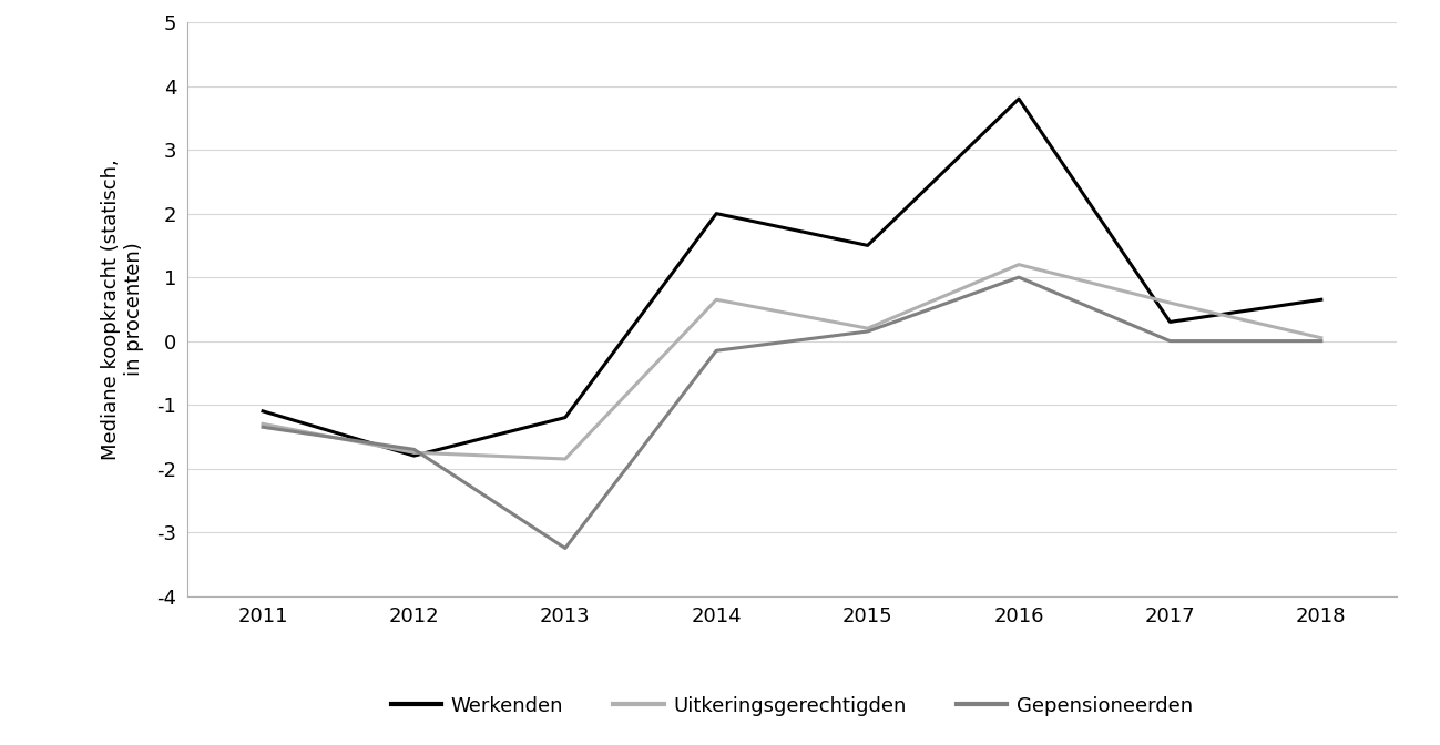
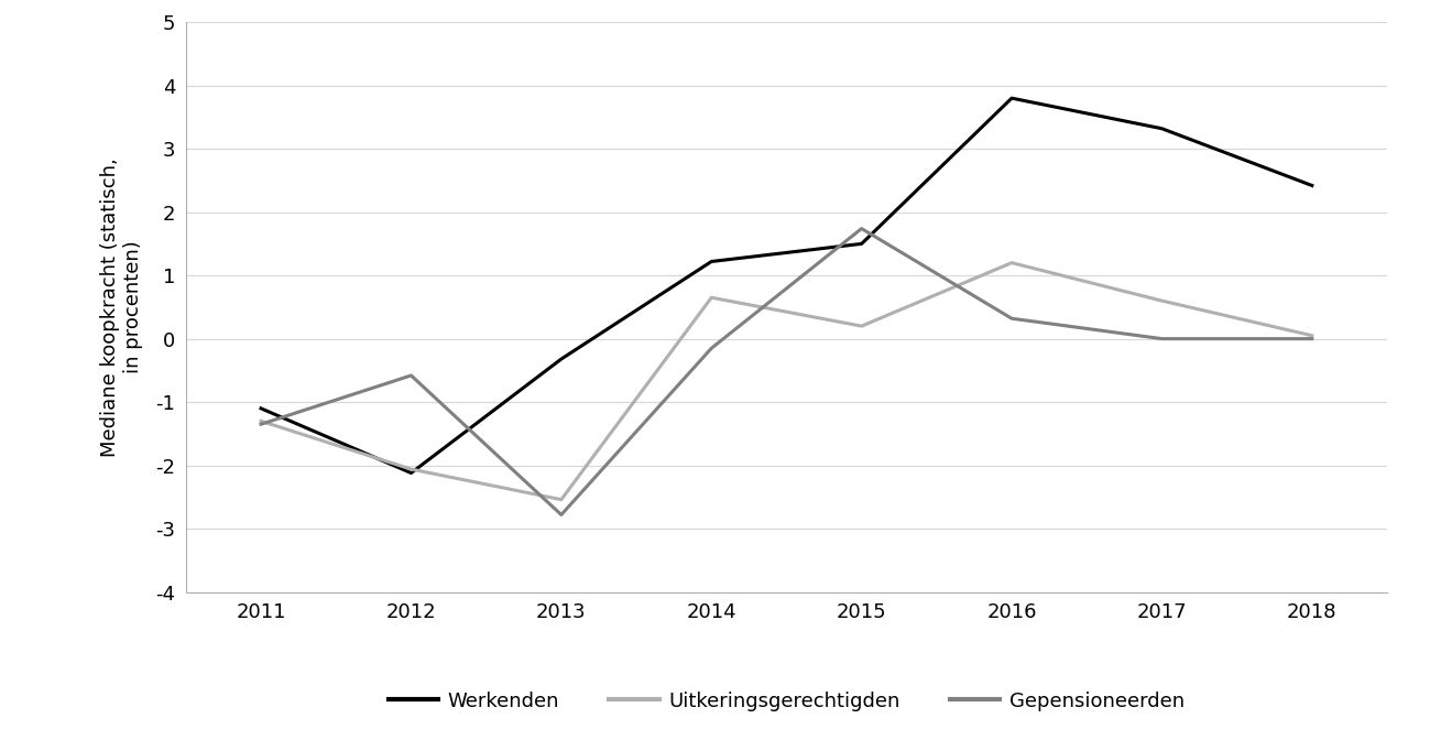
Werkenden/2012: -1.80 -> -2.12
Uitkeringsgerechtigden/2012: -1.75 -> -2.06
Gepensioneerden/2012: -1.70 -> -0.58
Werkenden/2013: -1.20 -> -0.32
Uitkeringsgerechtigden/2013: -1.85 -> -2.54
Gepensioneerden/2013: -3.25 -> -2.78
Werkenden/2014: 2.00 -> 1.22
Gepensioneerden/2015: 0.15 -> 1.74
Gepensioneerden/2016: 1.00 -> 0.32
Werkenden/2017: 0.30 -> 3.32
Werkenden/2018: 0.65 -> 2.42
